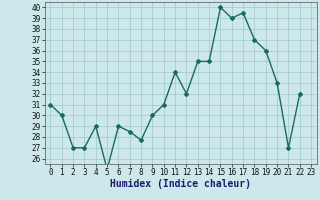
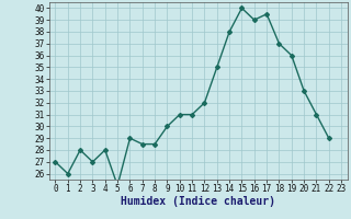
0: 31.0 -> 27.0
1: 30.0 -> 26.0
2: 27.0 -> 28.0
4: 29.0 -> 28.0
8: 27.7 -> 28.5
11: 34.0 -> 31.0
14: 35.0 -> 38.0
21: 27.0 -> 31.0
22: 32.0 -> 29.0
